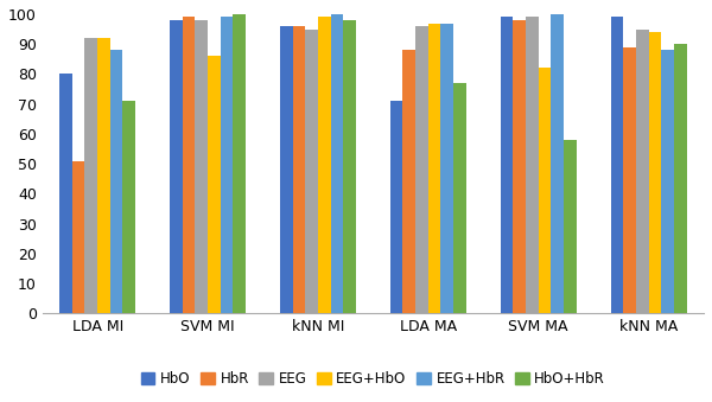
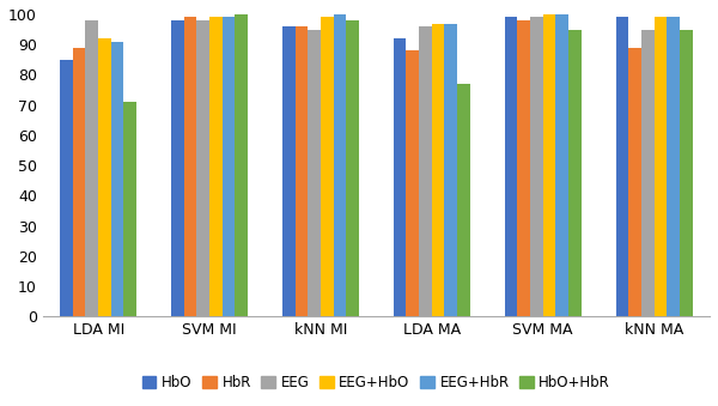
HbO/LDA MI: 80 -> 85
HbR/LDA MI: 51 -> 89
EEG/LDA MI: 92 -> 98
EEG+HbR/LDA MI: 88 -> 91
EEG+HbO/SVM MI: 86 -> 99
HbO/LDA MA: 71 -> 92
EEG+HbO/SVM MA: 82 -> 100
HbO+HbR/SVM MA: 58 -> 95
EEG+HbO/kNN MA: 94 -> 99
EEG+HbR/kNN MA: 88 -> 99
HbO+HbR/kNN MA: 90 -> 95
